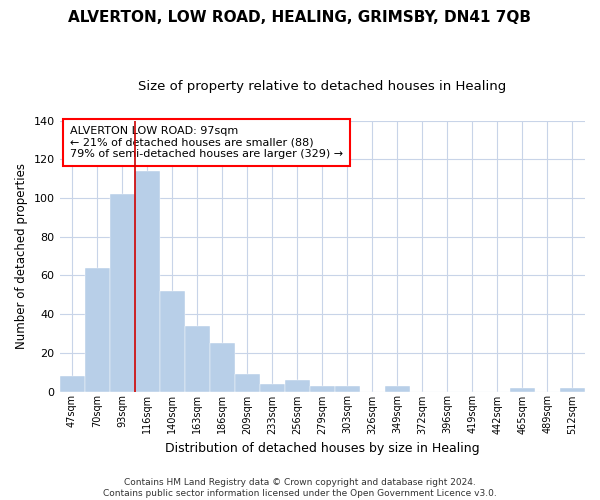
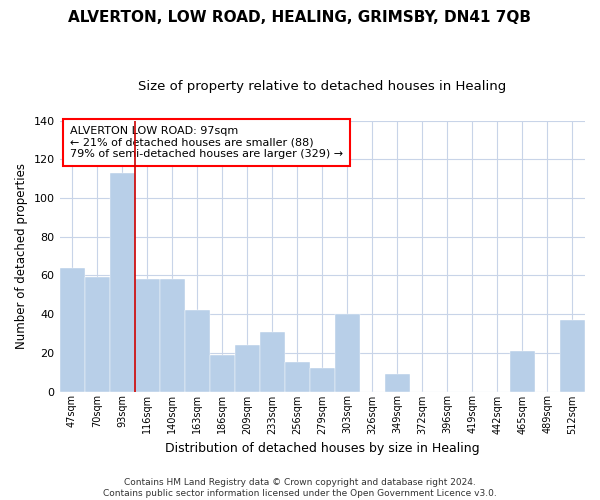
47sqm: 8 -> 64
70sqm: 64 -> 59
93sqm: 102 -> 113
116sqm: 114 -> 58
140sqm: 52 -> 58
163sqm: 34 -> 42
186sqm: 25 -> 19
209sqm: 9 -> 24
233sqm: 4 -> 31
256sqm: 6 -> 15
279sqm: 3 -> 12
303sqm: 3 -> 40
349sqm: 3 -> 9
465sqm: 2 -> 21
512sqm: 2 -> 37
